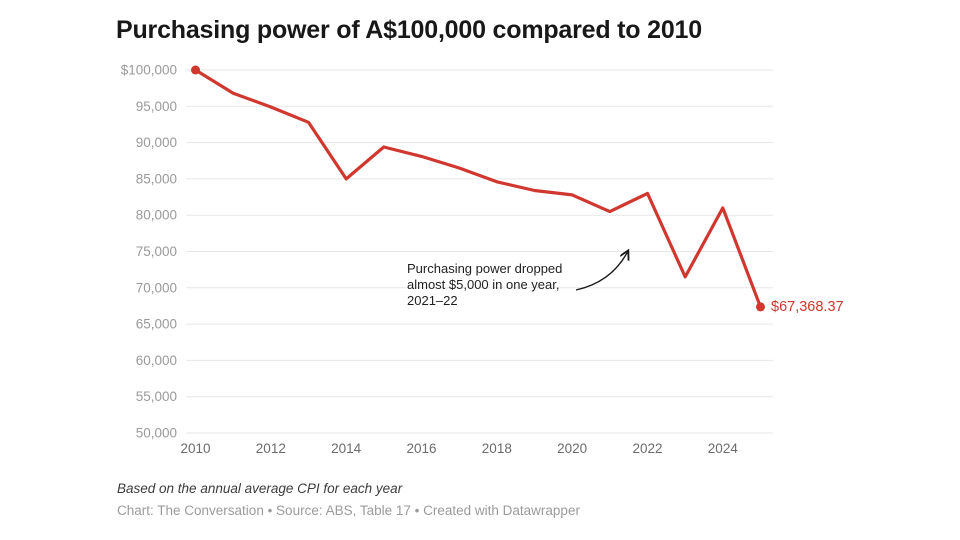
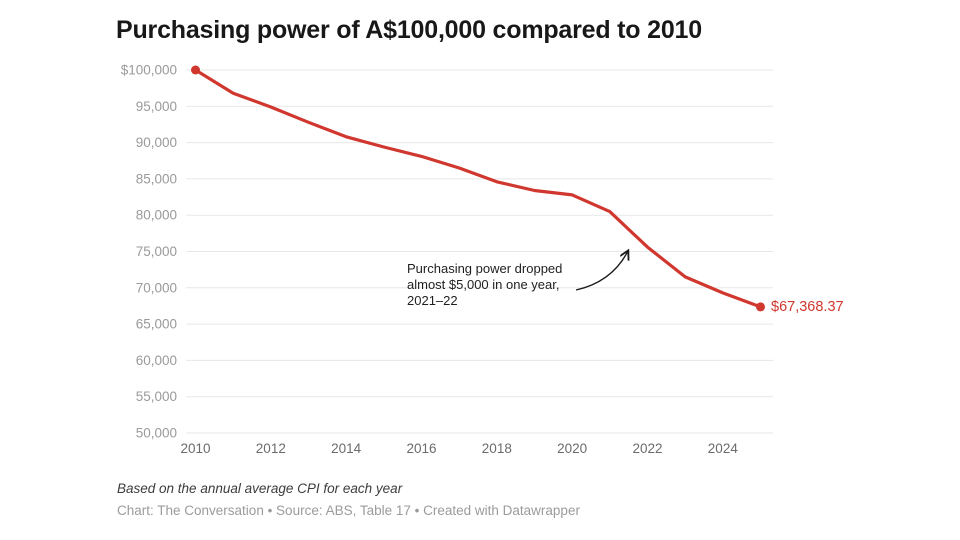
2014: $85000 -> $91000
2022: $83000 -> $76000
2024: $81000 -> $69000
